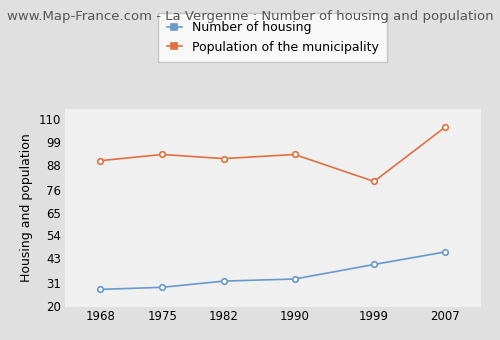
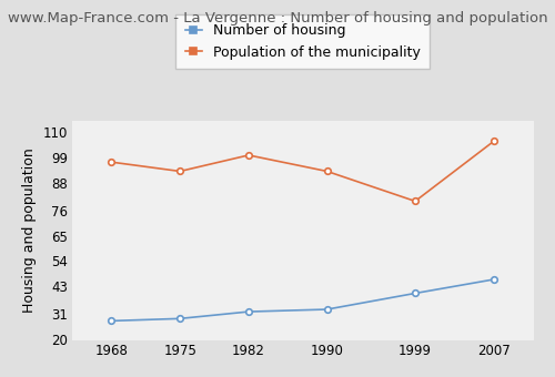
Population of the municipality/1968: 90 -> 97
Population of the municipality/1982: 91 -> 100
